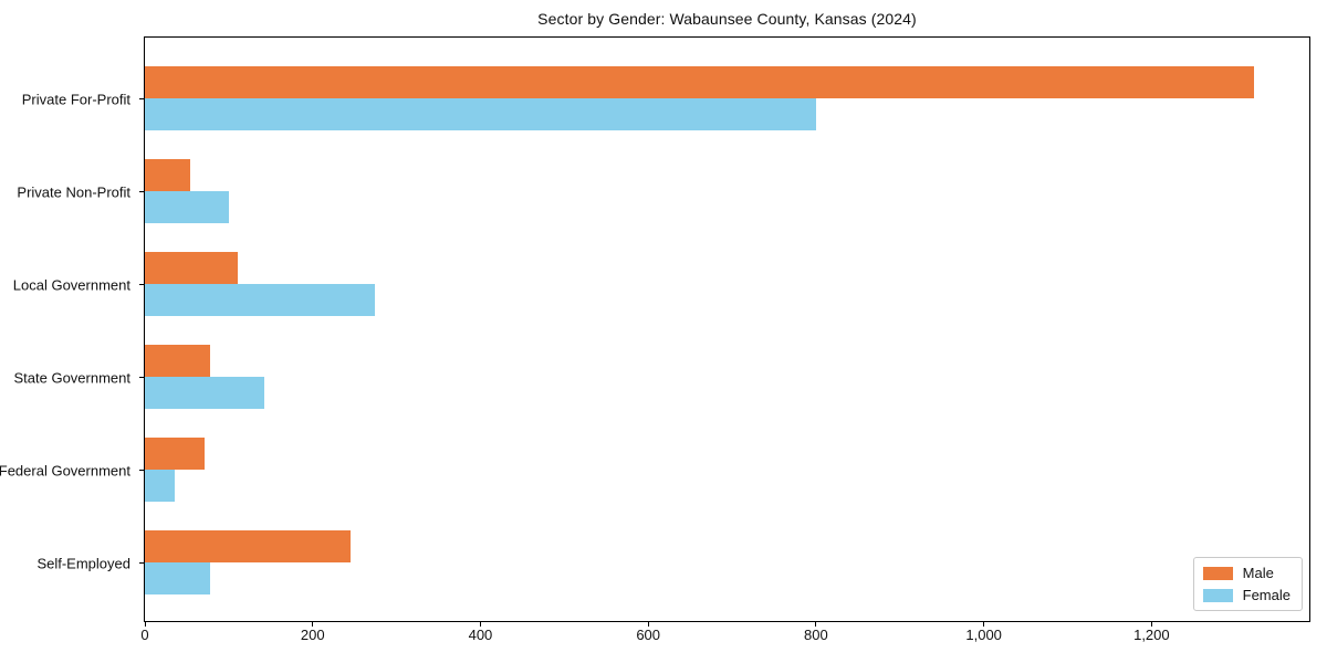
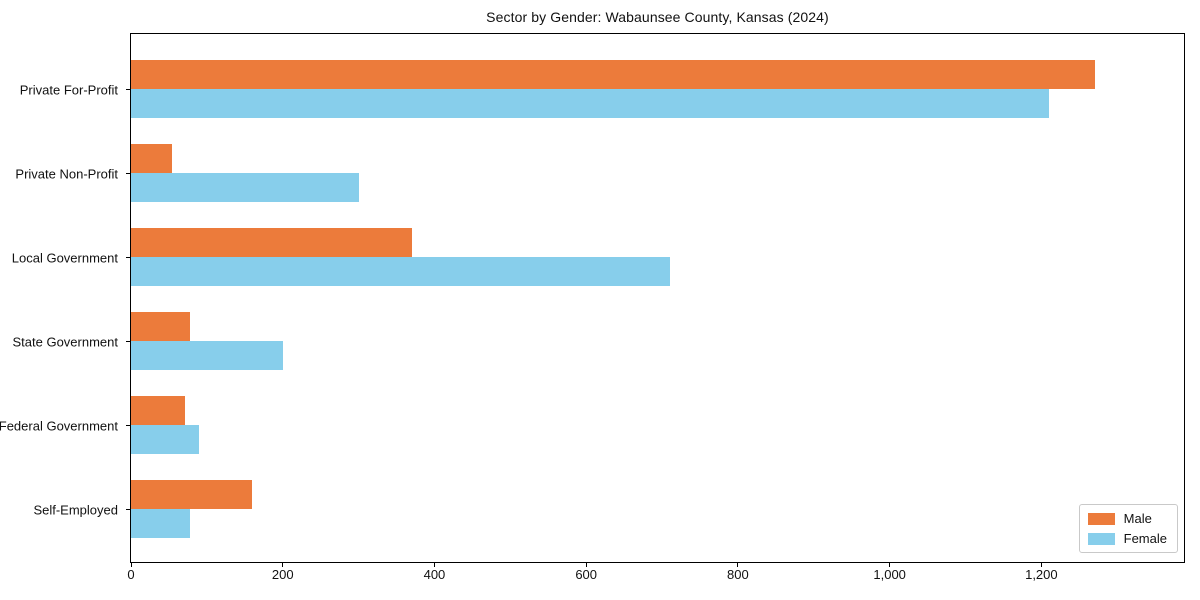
Male/Private For-Profit: 1320 -> 1270
Female/Private For-Profit: 800 -> 1210
Female/Private Non-Profit: 100 -> 300
Male/Local Government: 110 -> 370
Female/Local Government: 270 -> 710
Female/State Government: 140 -> 200
Female/Federal Government: 40 -> 90
Male/Self-Employed: 240 -> 160
